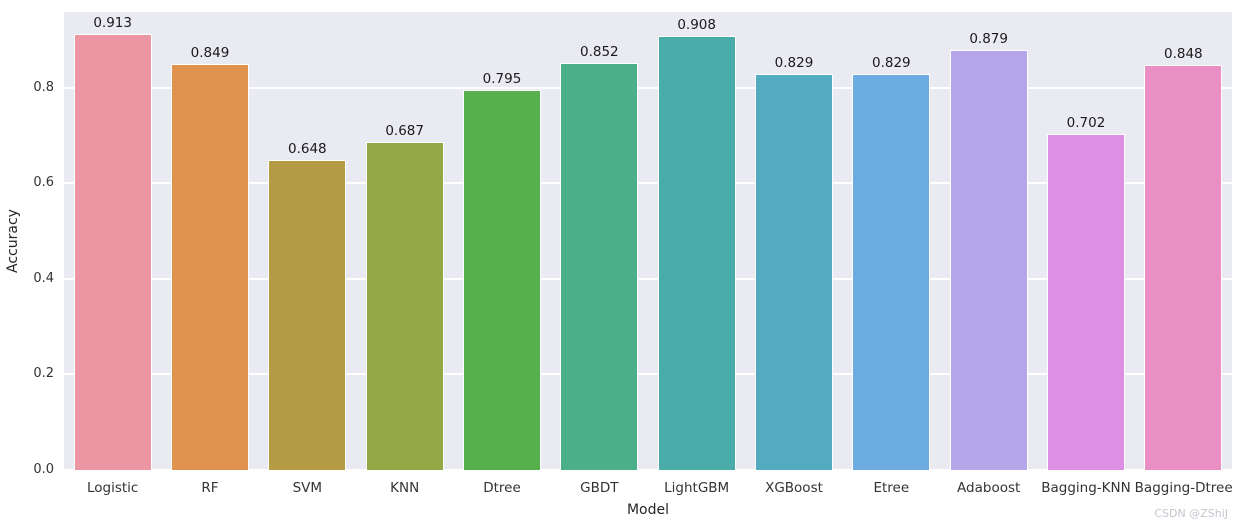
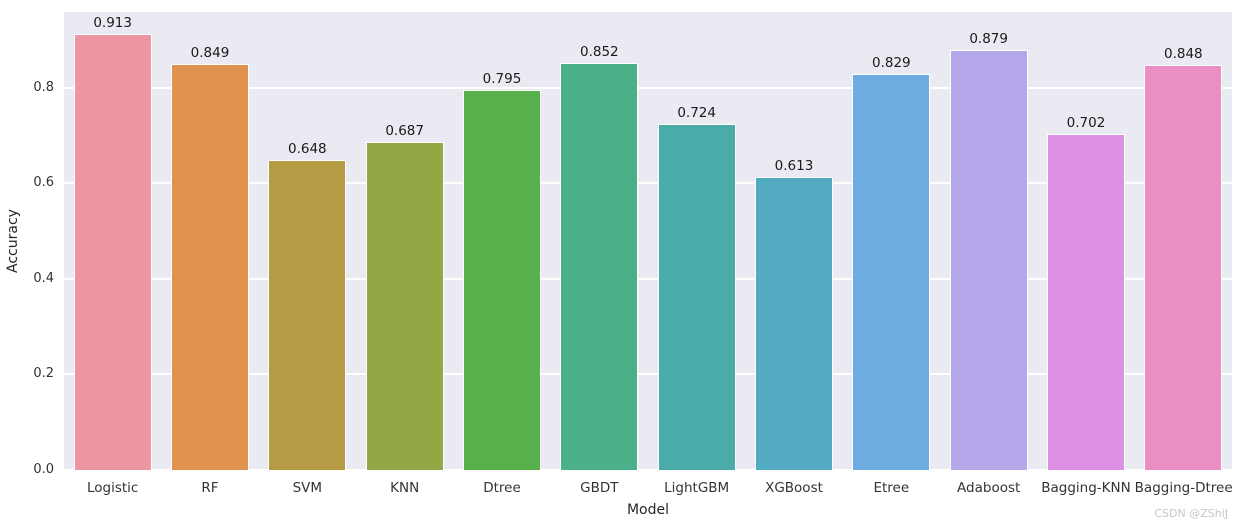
LightGBM: 0.908 -> 0.724
XGBoost: 0.829 -> 0.613
